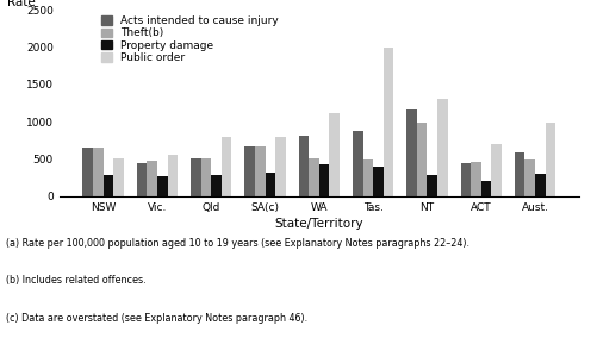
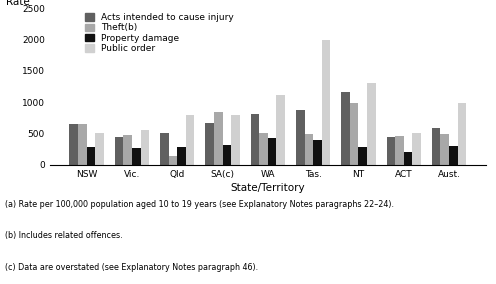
Theft(b)/Qld: 510 -> 140
Theft(b)/SA(c): 670 -> 840
Public order/ACT: 700 -> 500
